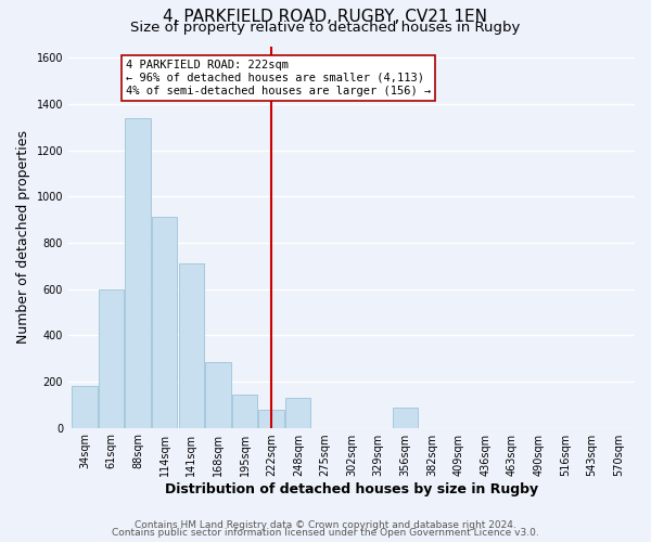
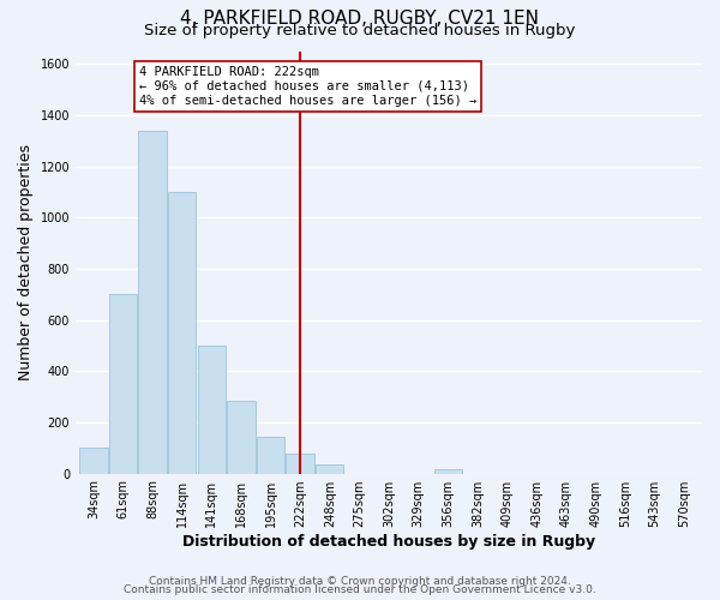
34sqm: 180 -> 100
61sqm: 600 -> 700
114sqm: 910 -> 1100
141sqm: 710 -> 500
248sqm: 130 -> 35
356sqm: 85 -> 15
